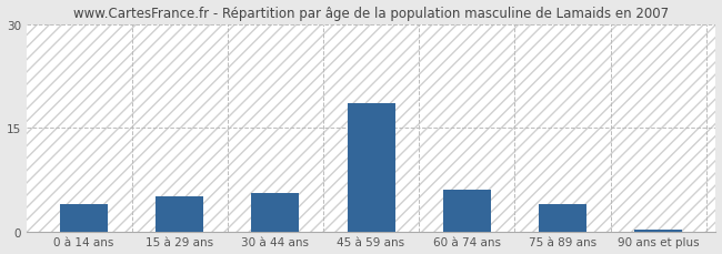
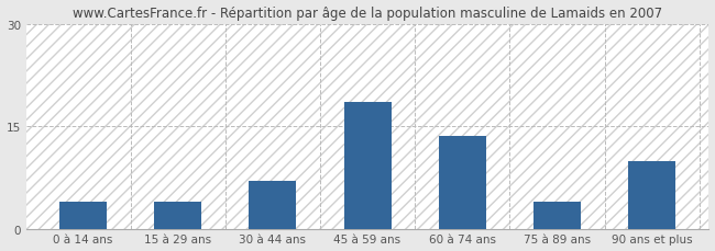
15 à 29 ans: 5.0 -> 4.0
30 à 44 ans: 5.5 -> 7.0
60 à 74 ans: 6.0 -> 13.6
90 ans et plus: 0.3 -> 9.8
